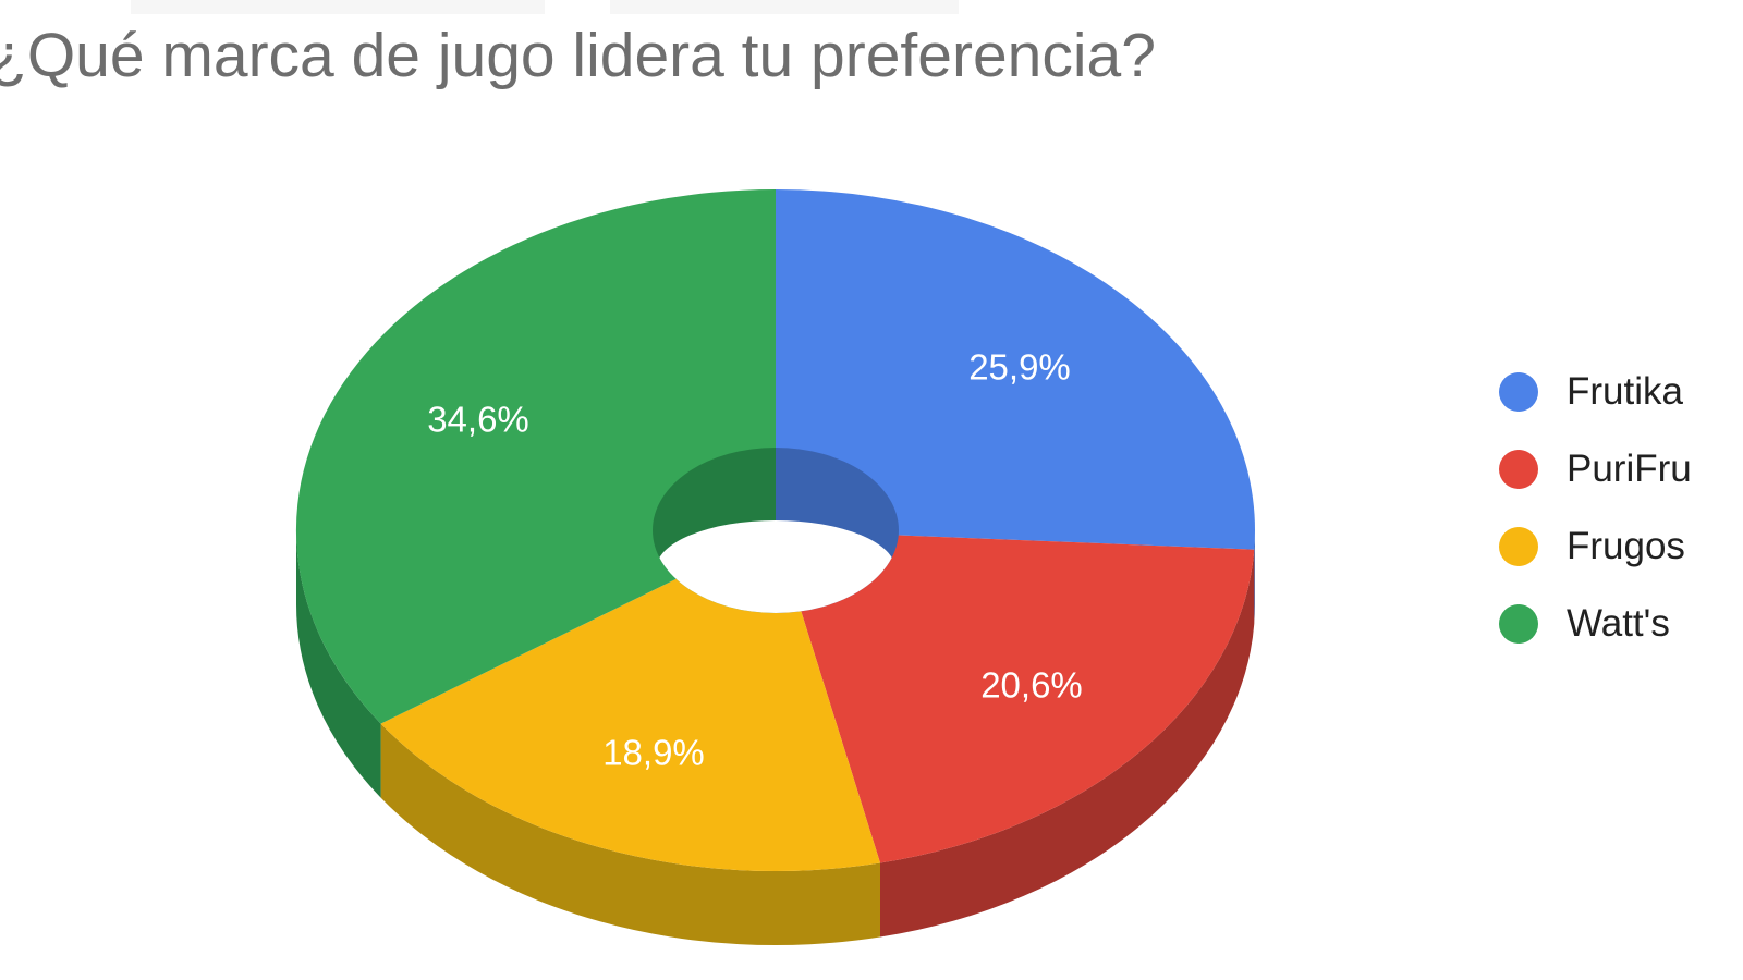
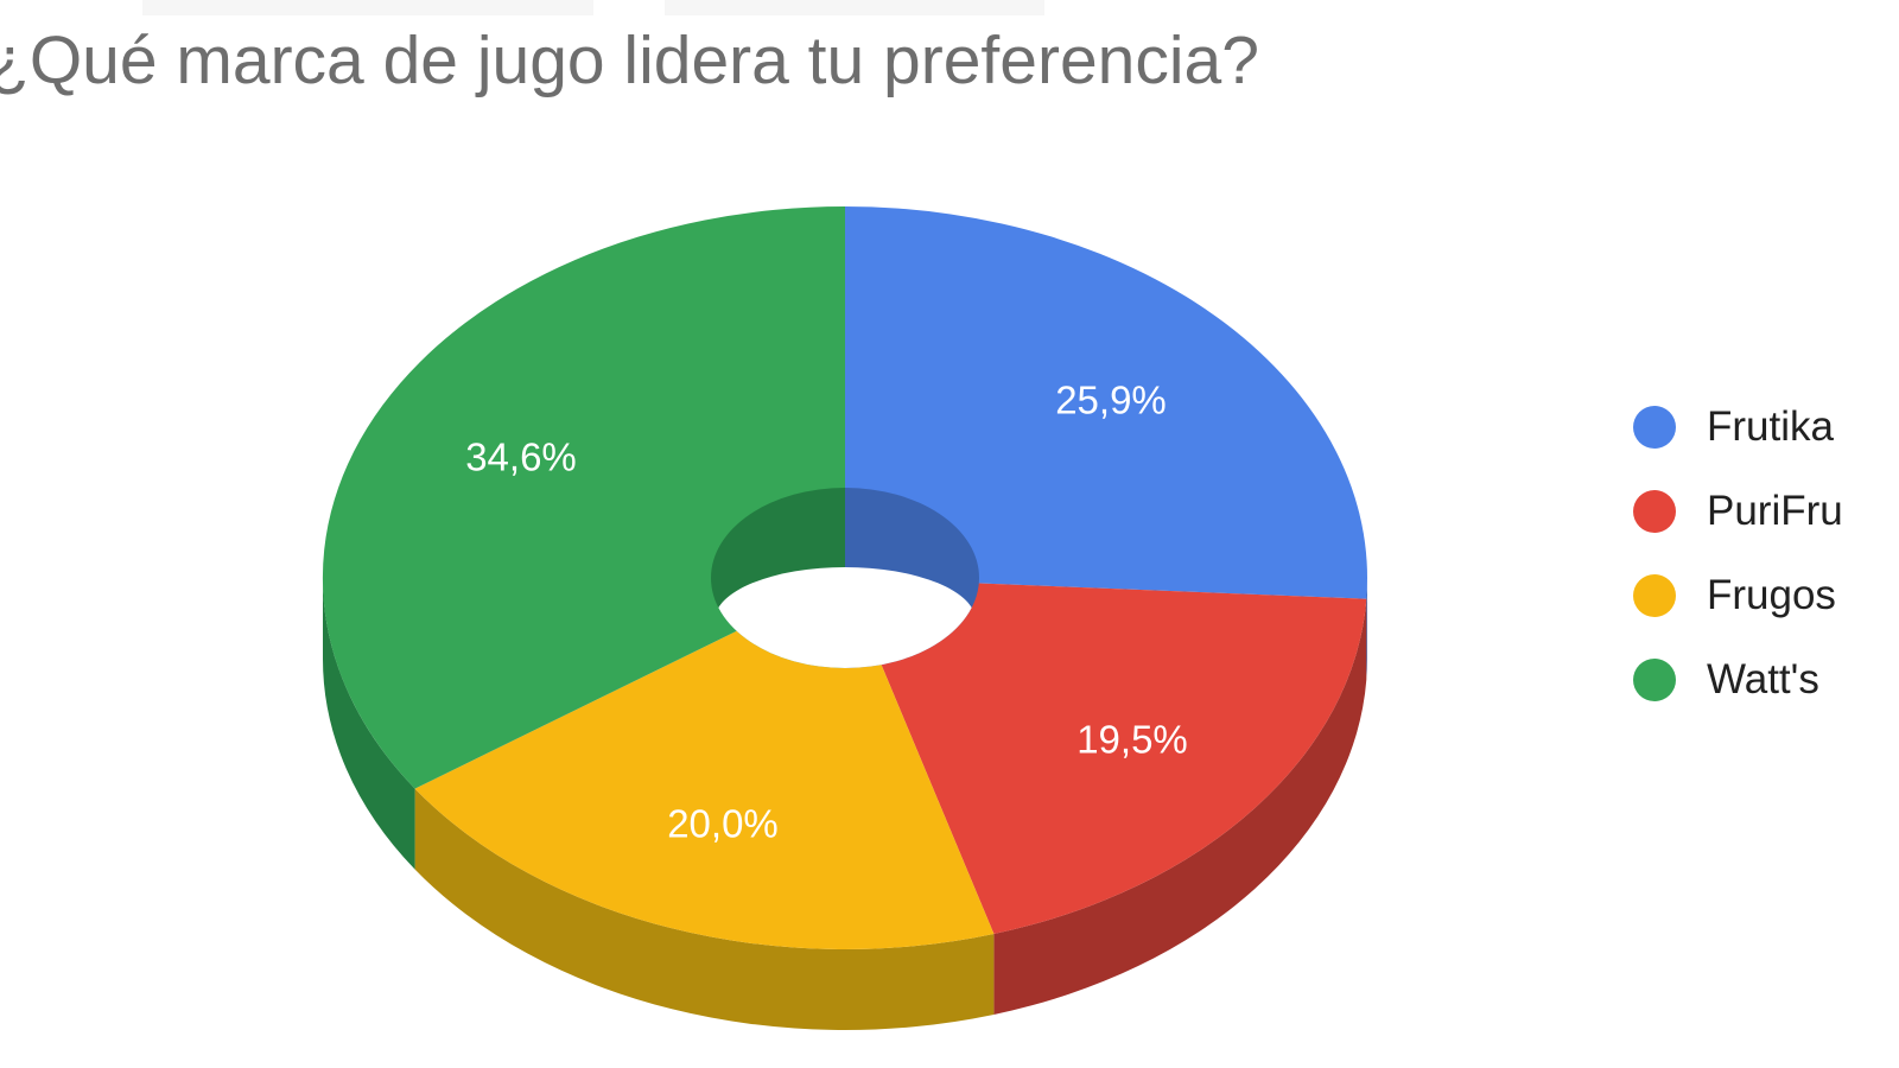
PuriFru: 20,6% -> 19,5%
Frugos: 18,9% -> 20,0%
